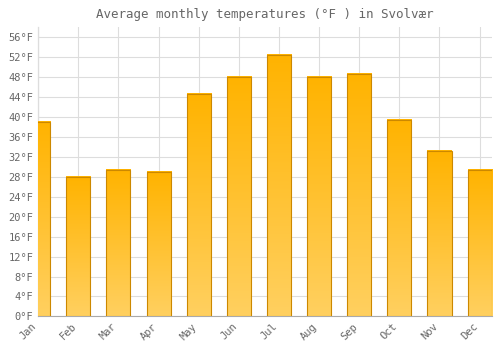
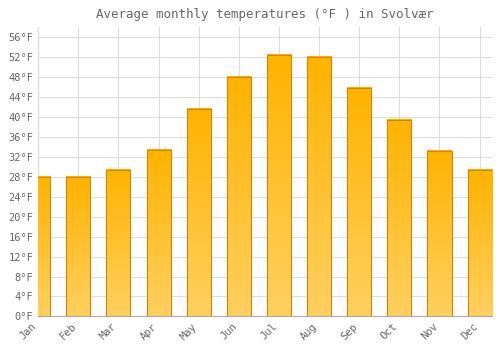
Jan: 39.0°F -> 28.0°F
Apr: 29.0°F -> 33.3°F
May: 44.5°F -> 41.5°F
Aug: 48.0°F -> 52.0°F
Sep: 48.5°F -> 45.7°F
